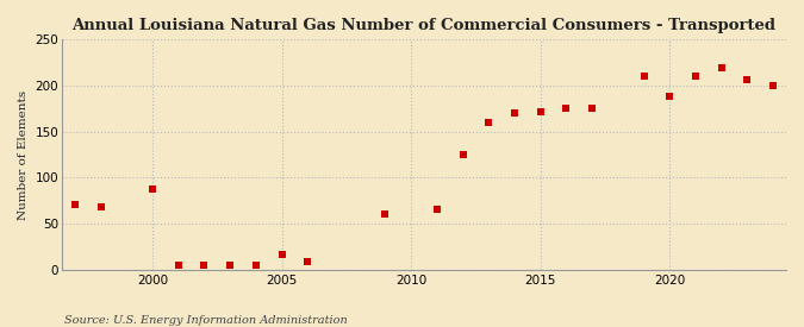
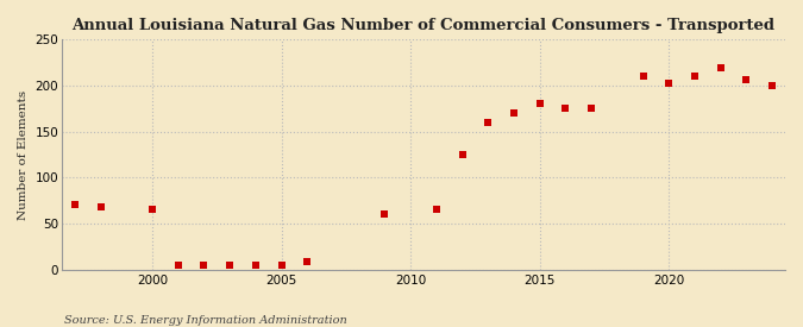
2000: 88 -> 65
2005: 16 -> 5
2015: 172 -> 180
2020: 188 -> 203
